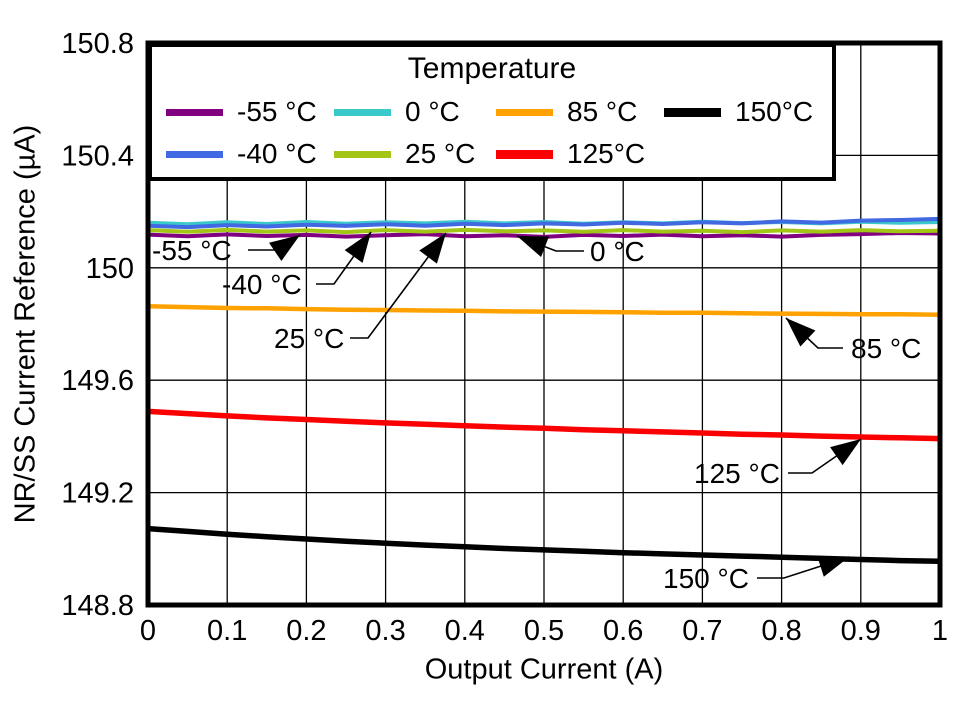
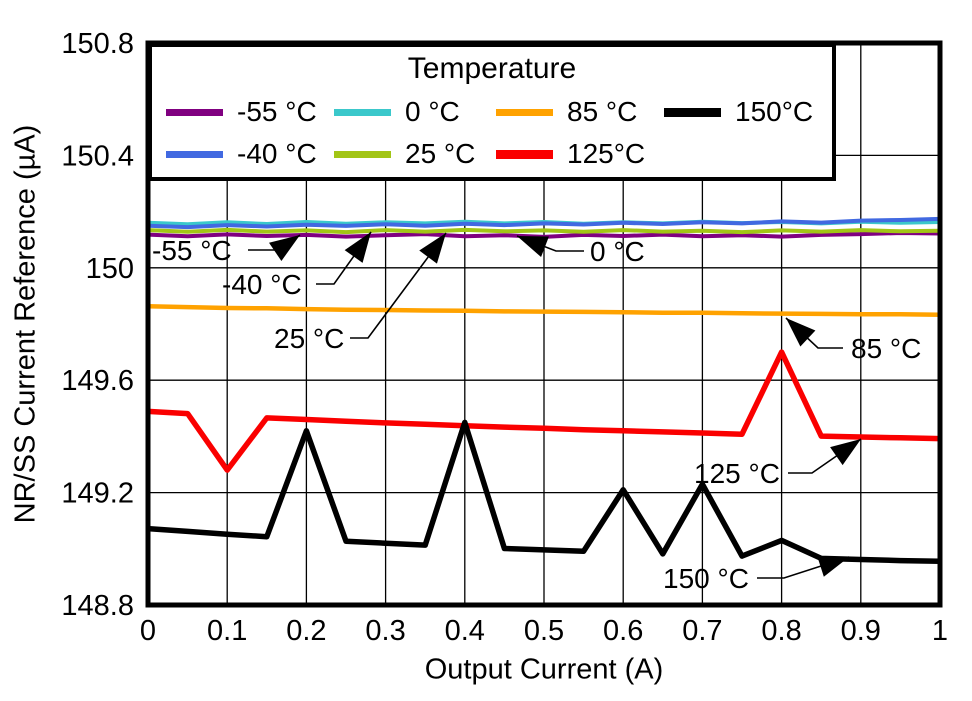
125 °C/0.1: 149.47 -> 149.28
150 °C/0.2: 149.03 -> 149.42
150 °C/0.4: 149.01 -> 149.45
150 °C/0.6: 148.99 -> 149.21
150 °C/0.7: 148.98 -> 149.23
125 °C/0.8: 149.41 -> 149.70
150 °C/0.8: 148.97 -> 149.03
